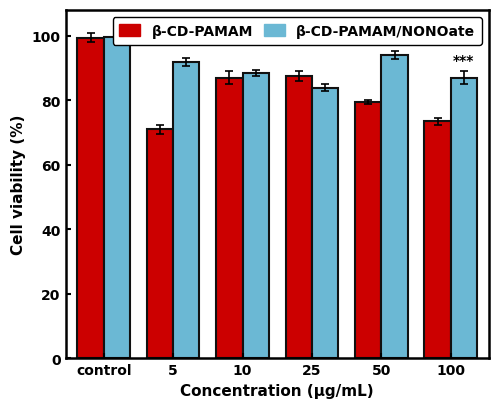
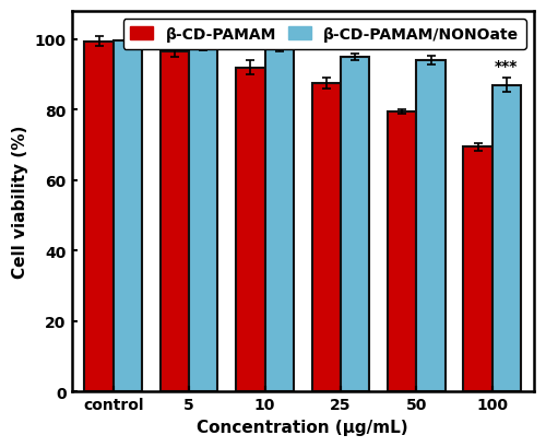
β-CD-PAMAM/5: 71.0 -> 96.5
β-CD-PAMAM/NONOate/5: 92.0 -> 98.0
β-CD-PAMAM/10: 87.0 -> 92.0
β-CD-PAMAM/NONOate/10: 88.5 -> 97.5
β-CD-PAMAM/NONOate/25: 84.0 -> 95.0
β-CD-PAMAM/100: 73.5 -> 69.5
